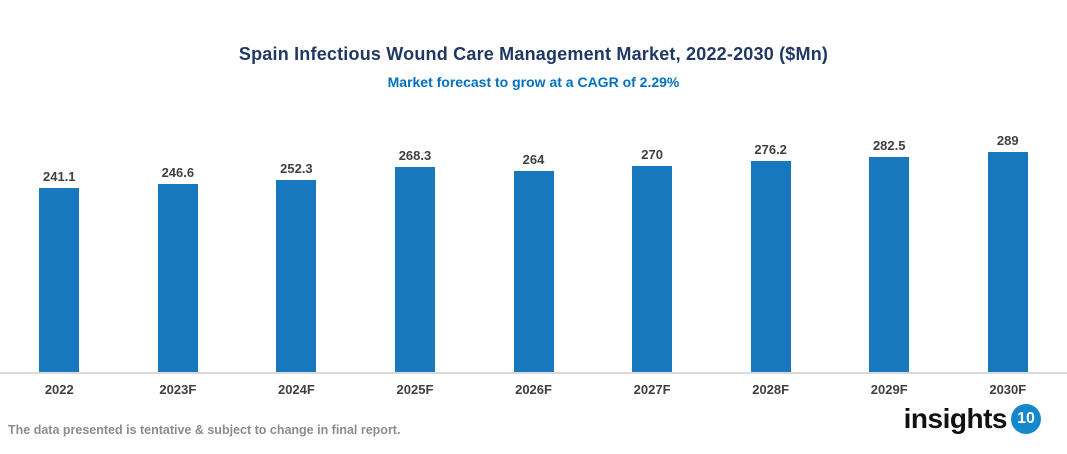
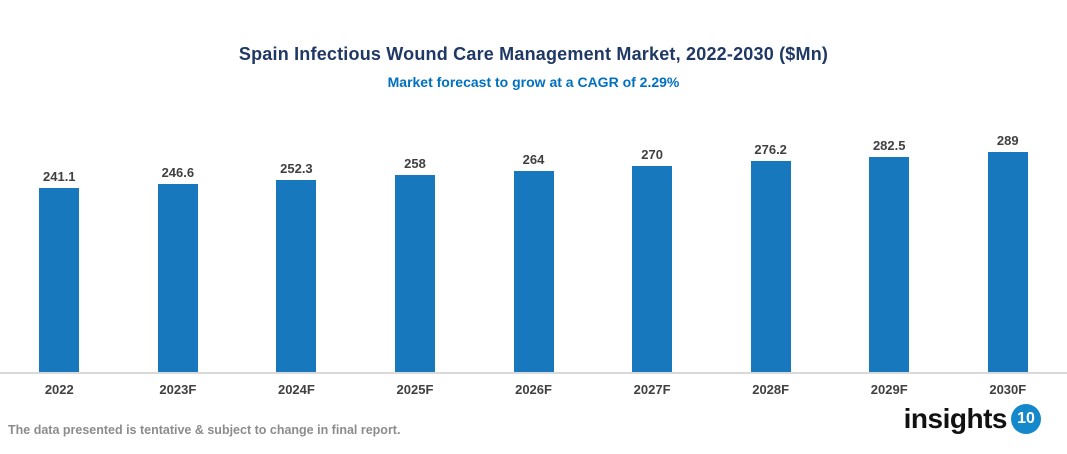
2025F: 268.3 -> 258
